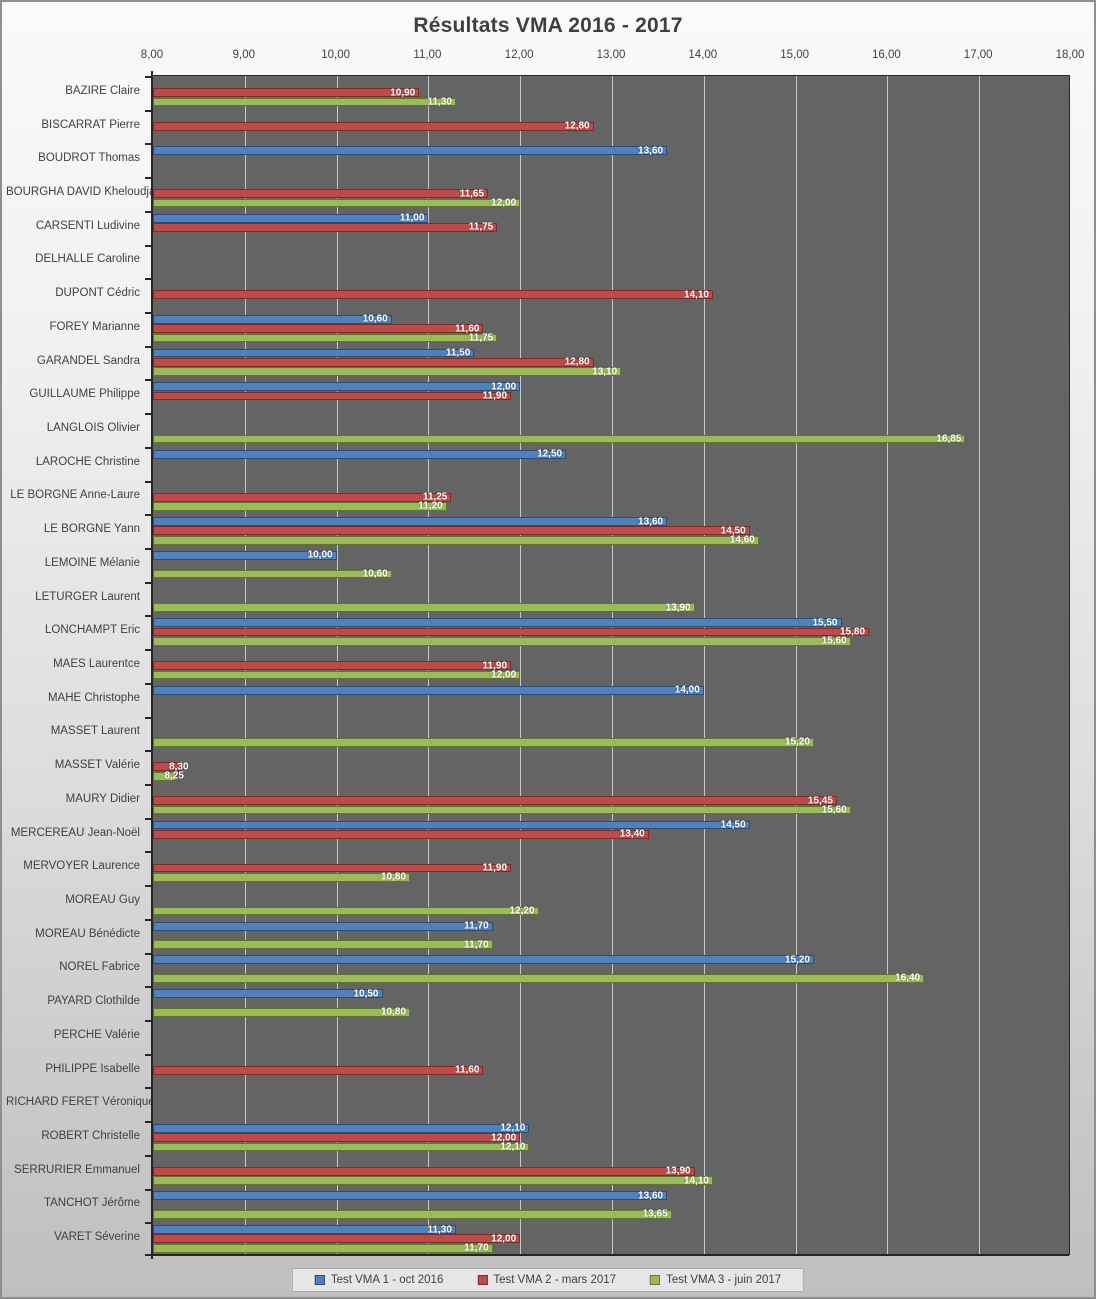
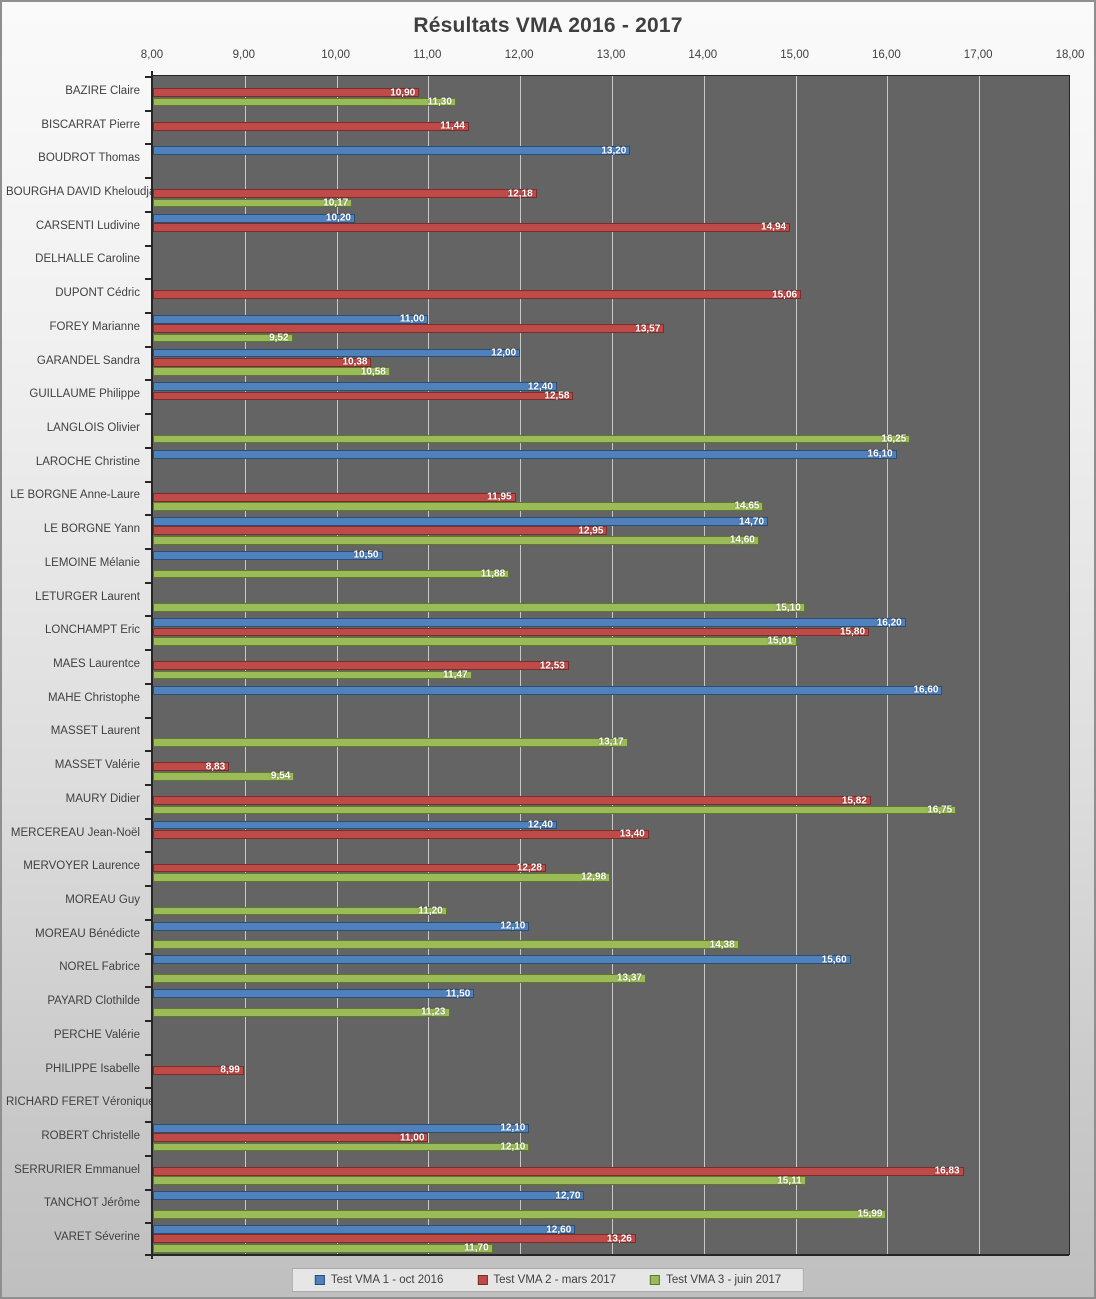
Test VMA 2 - mars 2017/BISCARRAT Pierre: 12,80 -> 11,44
Test VMA 1 - oct 2016/BOUDROT Thomas: 13,60 -> 13,20
Test VMA 2 - mars 2017/BOURGHA DAVID Kheloudja: 11,65 -> 12,18
Test VMA 3 - juin 2017/BOURGHA DAVID Kheloudja: 12,00 -> 10,17
Test VMA 1 - oct 2016/CARSENTI Ludivine: 11,00 -> 10,20
Test VMA 2 - mars 2017/CARSENTI Ludivine: 11,75 -> 14,94
Test VMA 2 - mars 2017/DUPONT Cédric: 14,10 -> 15,06
Test VMA 1 - oct 2016/FOREY Marianne: 10,60 -> 11,00
Test VMA 2 - mars 2017/FOREY Marianne: 11,60 -> 13,57
Test VMA 3 - juin 2017/FOREY Marianne: 11,75 -> 9,52
Test VMA 1 - oct 2016/GARANDEL Sandra: 11,50 -> 12,00
Test VMA 2 - mars 2017/GARANDEL Sandra: 12,80 -> 10,38
Test VMA 3 - juin 2017/GARANDEL Sandra: 13,10 -> 10,58
Test VMA 1 - oct 2016/GUILLAUME Philippe: 12,00 -> 12,40
Test VMA 2 - mars 2017/GUILLAUME Philippe: 11,90 -> 12,58
Test VMA 3 - juin 2017/LANGLOIS Olivier: 16,85 -> 16,25
Test VMA 1 - oct 2016/LAROCHE Christine: 12,50 -> 16,10
Test VMA 2 - mars 2017/LE BORGNE Anne-Laure: 11,25 -> 11,95
Test VMA 3 - juin 2017/LE BORGNE Anne-Laure: 11,20 -> 14,65
Test VMA 1 - oct 2016/LE BORGNE Yann: 13,60 -> 14,70
Test VMA 2 - mars 2017/LE BORGNE Yann: 14,50 -> 12,95
Test VMA 1 - oct 2016/LEMOINE Mélanie: 10,00 -> 10,50
Test VMA 3 - juin 2017/LEMOINE Mélanie: 10,60 -> 11,88
Test VMA 3 - juin 2017/LETURGER Laurent: 13,90 -> 15,10
Test VMA 1 - oct 2016/LONCHAMPT Eric: 15,50 -> 16,20
Test VMA 3 - juin 2017/LONCHAMPT Eric: 15,60 -> 15,01
Test VMA 2 - mars 2017/MAES Laurentce: 11,90 -> 12,53
Test VMA 3 - juin 2017/MAES Laurentce: 12,00 -> 11,47
Test VMA 1 - oct 2016/MAHE Christophe: 14,00 -> 16,60
Test VMA 3 - juin 2017/MASSET Laurent: 15,20 -> 13,17
Test VMA 2 - mars 2017/MASSET Valérie: 8,30 -> 8,83
Test VMA 3 - juin 2017/MASSET Valérie: 8,25 -> 9,54
Test VMA 2 - mars 2017/MAURY Didier: 15,45 -> 15,82
Test VMA 3 - juin 2017/MAURY Didier: 15,60 -> 16,75
Test VMA 1 - oct 2016/MERCEREAU Jean-Noël: 14,50 -> 12,40
Test VMA 2 - mars 2017/MERVOYER Laurence: 11,90 -> 12,28
Test VMA 3 - juin 2017/MERVOYER Laurence: 10,80 -> 12,98
Test VMA 3 - juin 2017/MOREAU Guy: 12,20 -> 11,20
Test VMA 1 - oct 2016/MOREAU Bénédicte: 11,70 -> 12,10
Test VMA 3 - juin 2017/MOREAU Bénédicte: 11,70 -> 14,38
Test VMA 1 - oct 2016/NOREL Fabrice: 15,20 -> 15,60
Test VMA 3 - juin 2017/NOREL Fabrice: 16,40 -> 13,37
Test VMA 1 - oct 2016/PAYARD Clothilde: 10,50 -> 11,50
Test VMA 3 - juin 2017/PAYARD Clothilde: 10,80 -> 11,23
Test VMA 2 - mars 2017/PHILIPPE Isabelle: 11,60 -> 8,99
Test VMA 2 - mars 2017/ROBERT Christelle: 12,00 -> 11,00
Test VMA 2 - mars 2017/SERRURIER Emmanuel: 13,90 -> 16,83
Test VMA 3 - juin 2017/SERRURIER Emmanuel: 14,10 -> 15,11
Test VMA 1 - oct 2016/TANCHOT Jérôme: 13,60 -> 12,70
Test VMA 3 - juin 2017/TANCHOT Jérôme: 13,65 -> 15,99
Test VMA 1 - oct 2016/VARET Séverine: 11,30 -> 12,60
Test VMA 2 - mars 2017/VARET Séverine: 12,00 -> 13,26
